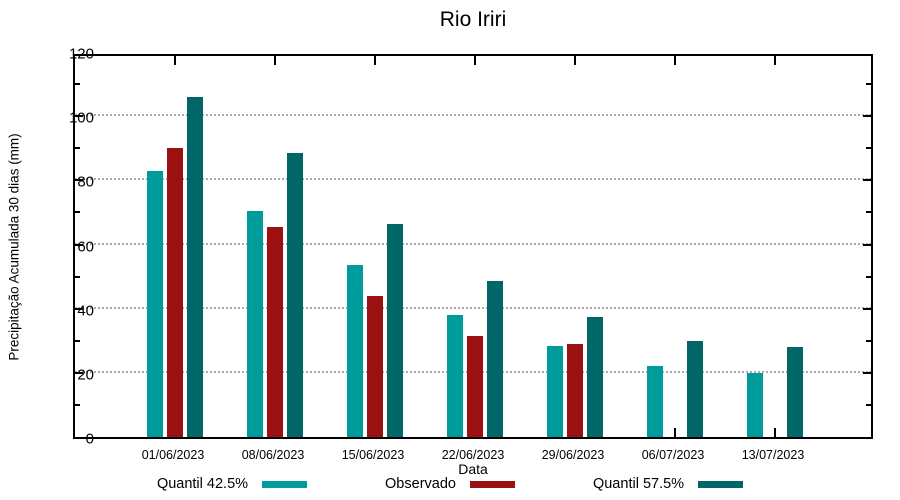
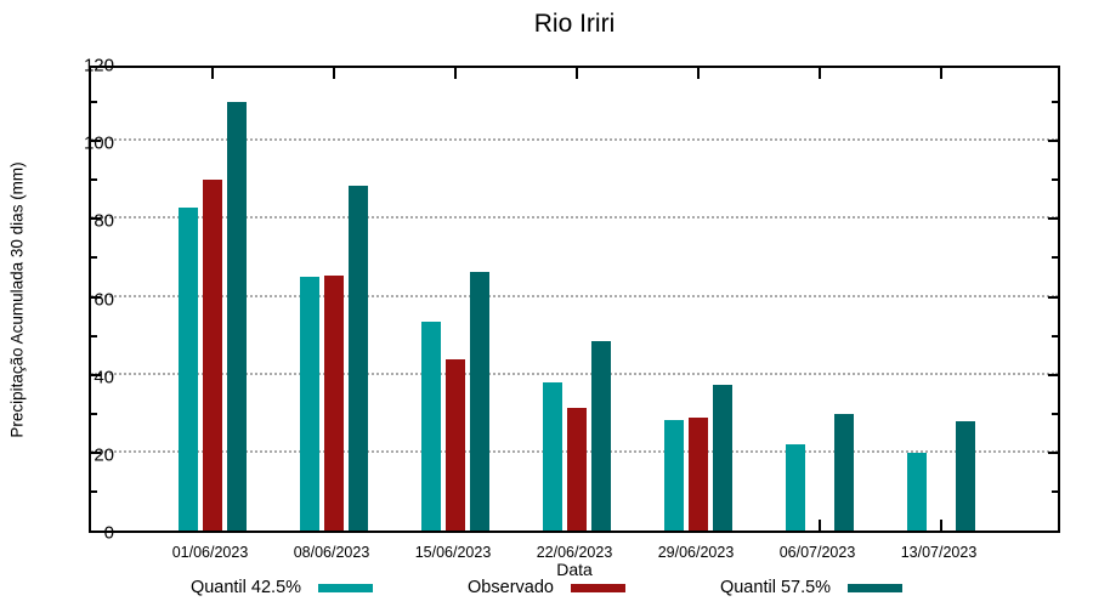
Quantil 57.5%/01/06/2023: 106 -> 110
Quantil 42.5%/08/06/2023: 70 -> 65
